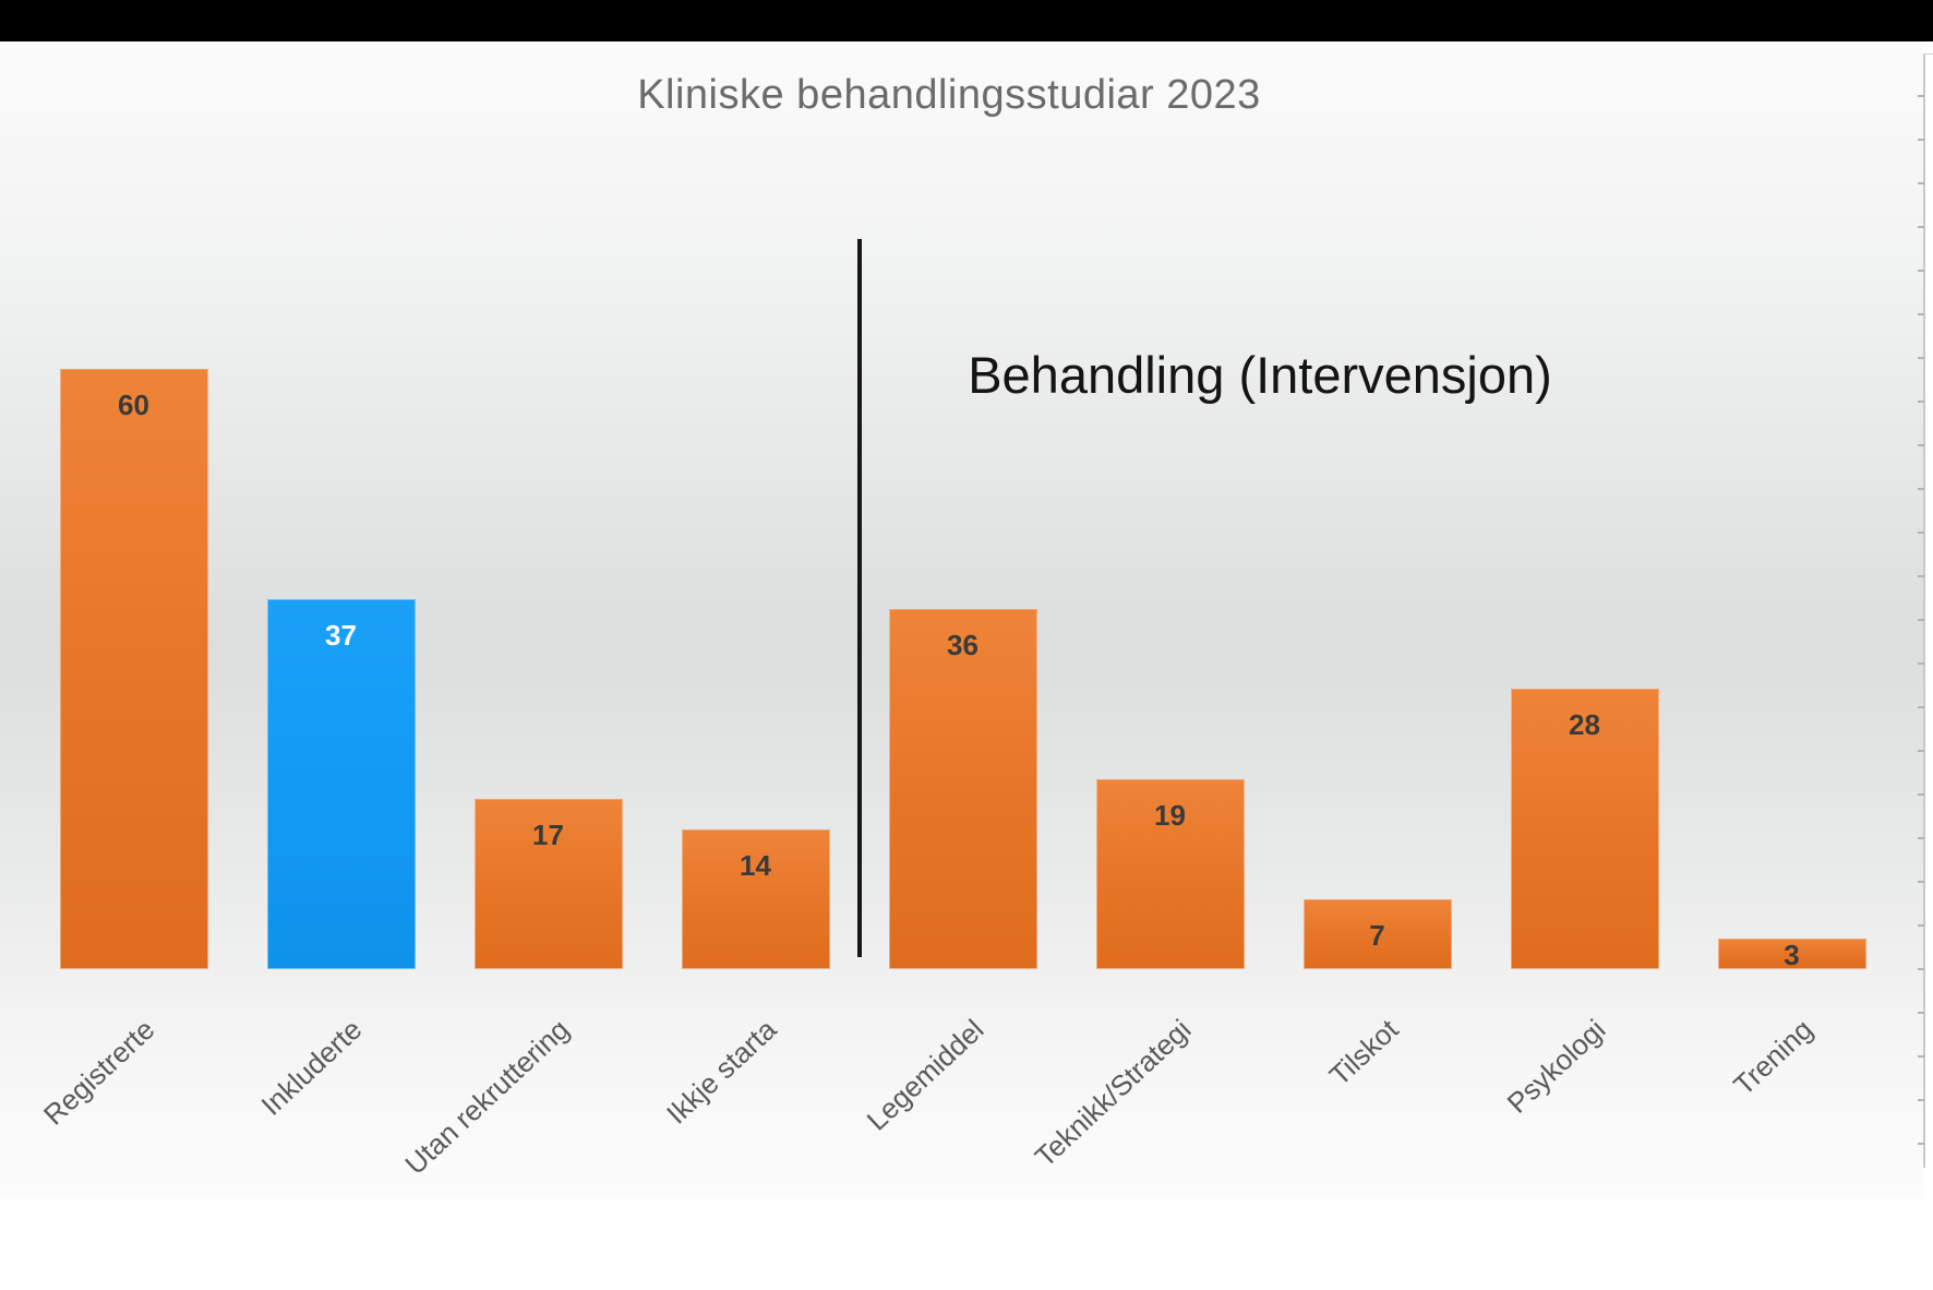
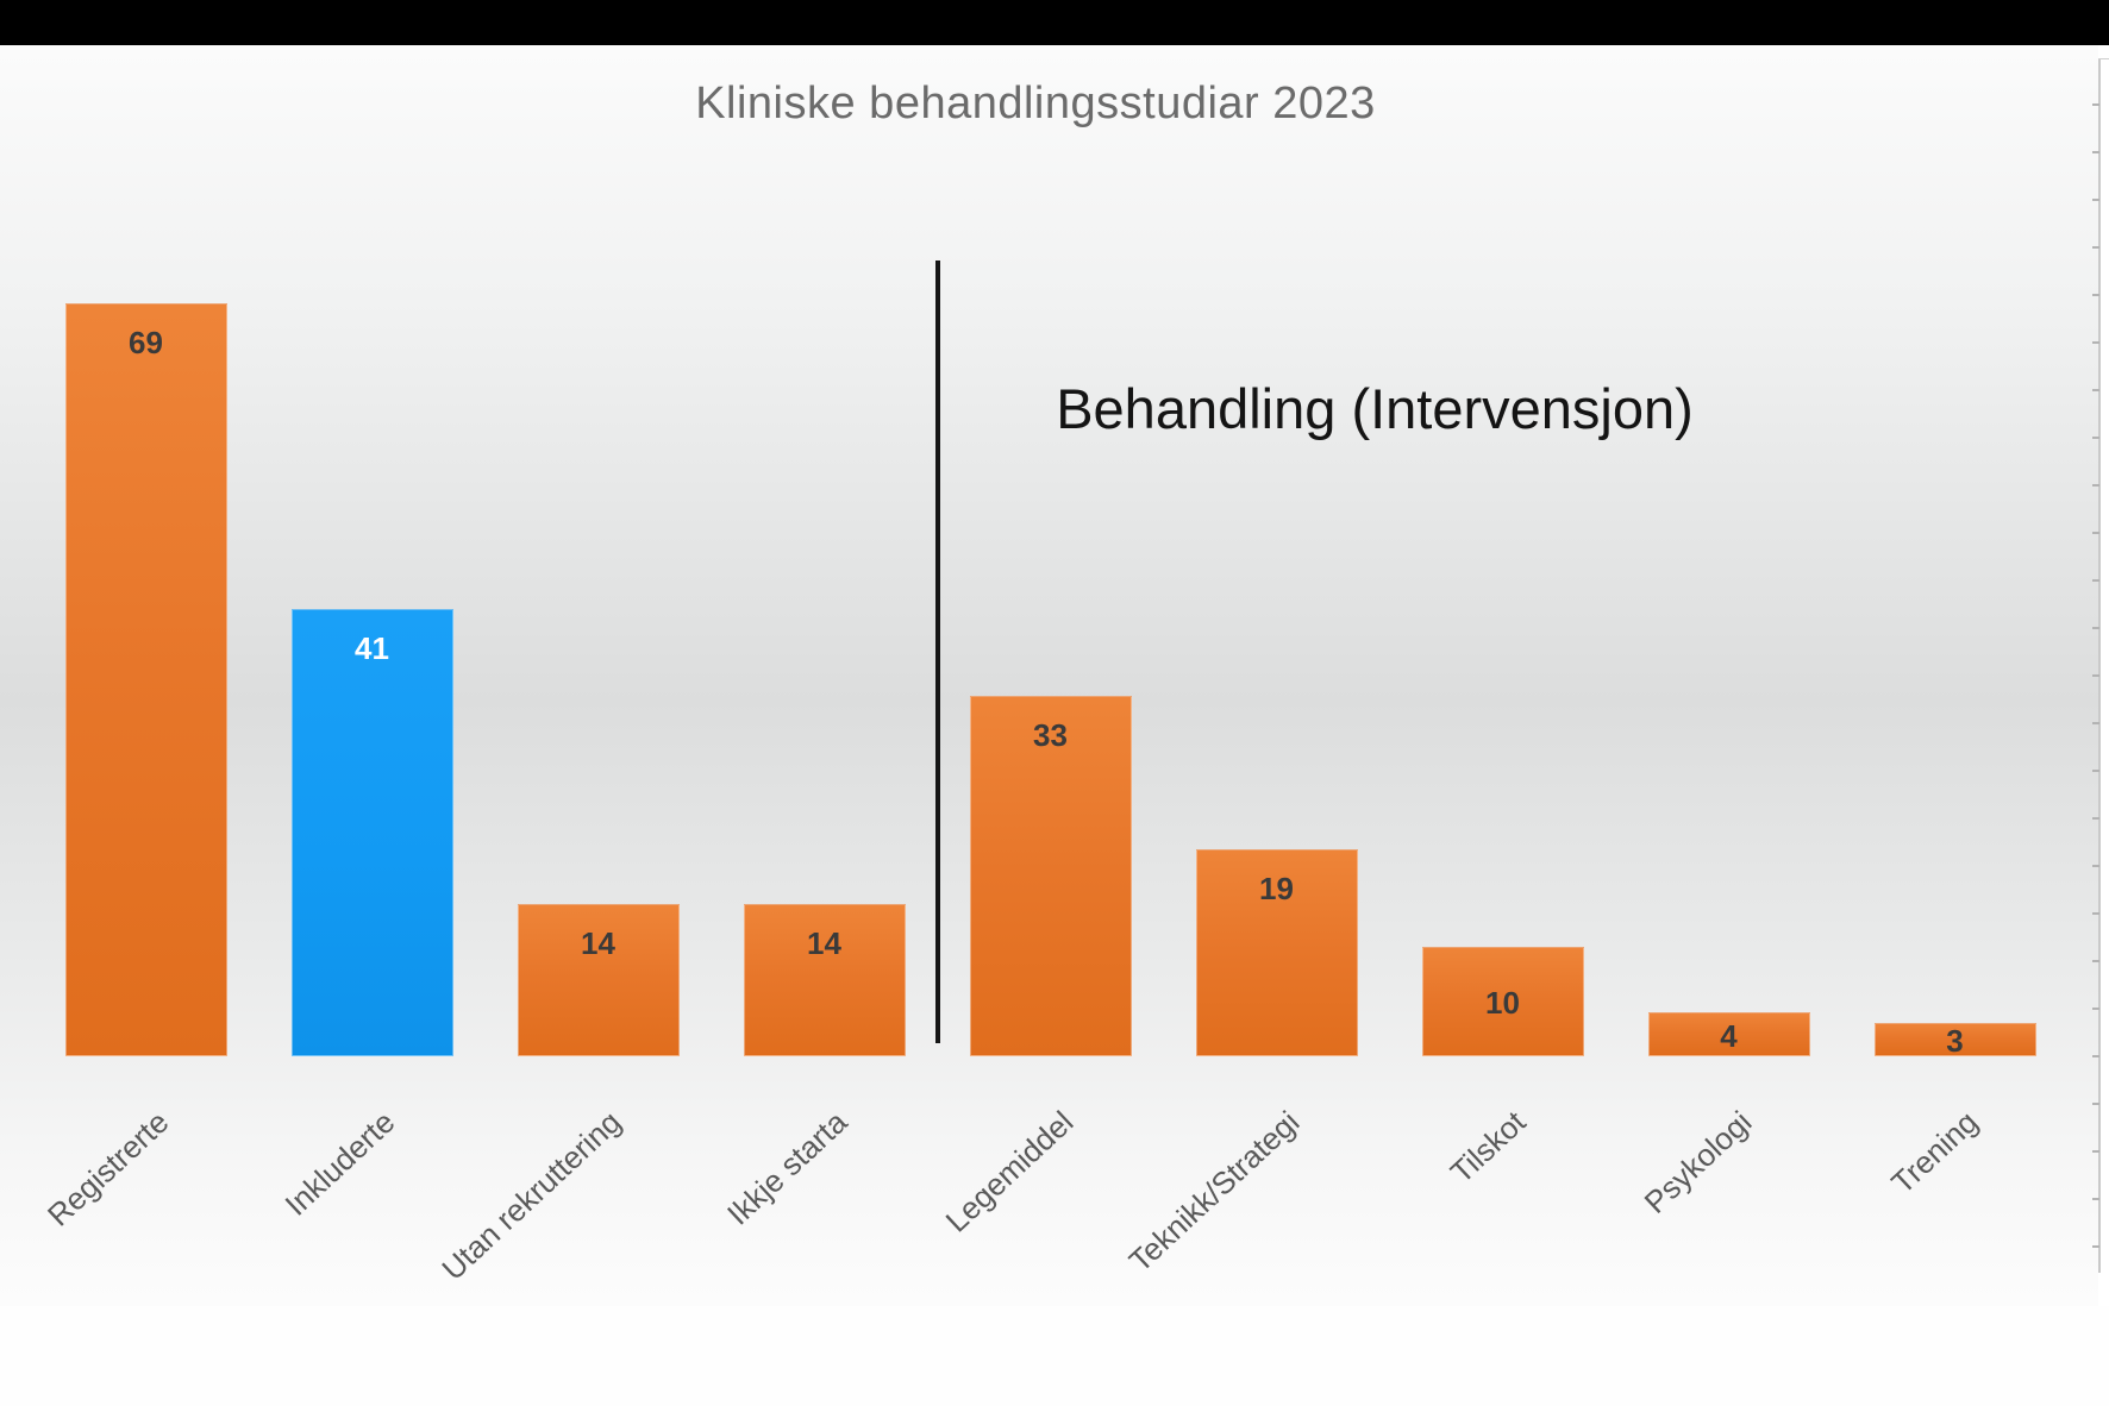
Registrerte: 60 -> 69
Inkluderte: 37 -> 41
Utan rekruttering: 17 -> 14
Legemiddel: 36 -> 33
Tilskot: 7 -> 10
Psykologi: 28 -> 4
